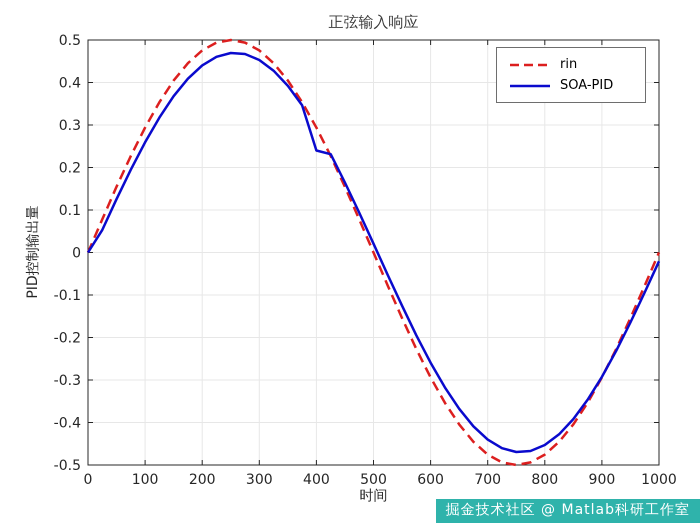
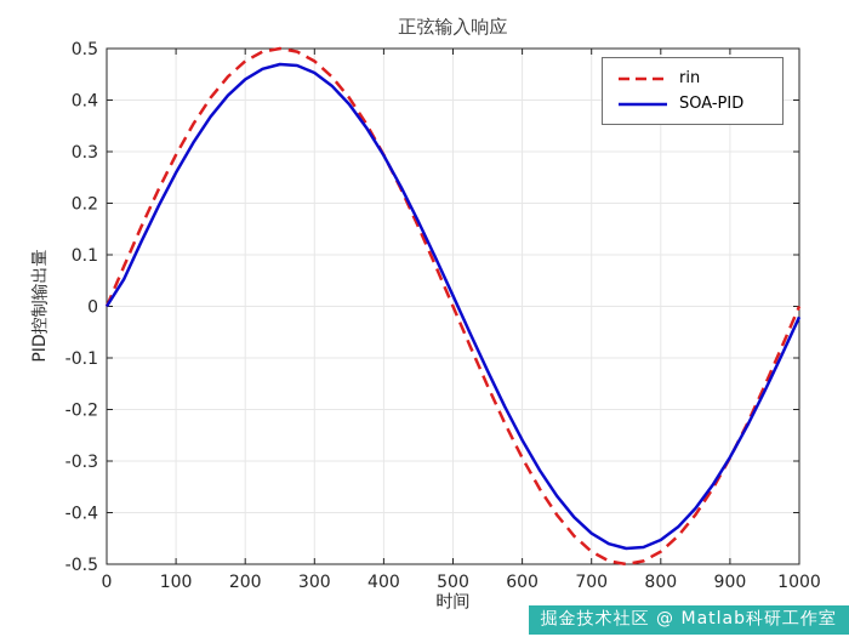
SOA-PID/400: 0.24 -> 0.29
